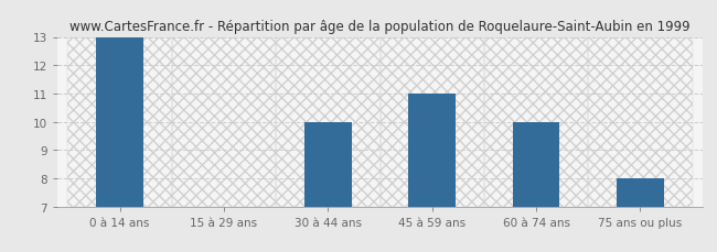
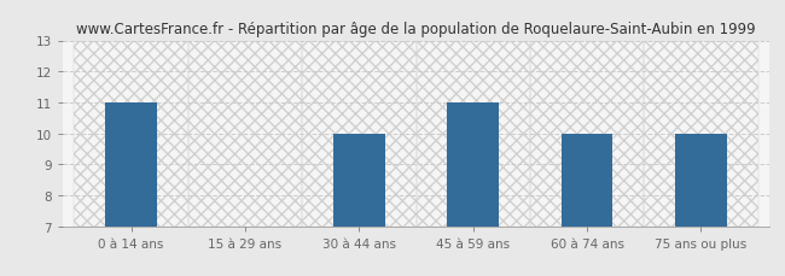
0 à 14 ans: 13 -> 11
75 ans ou plus: 8 -> 10
